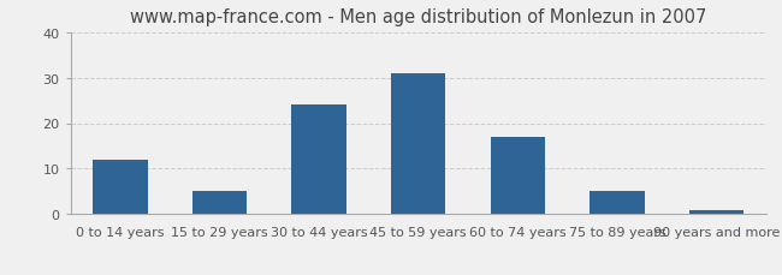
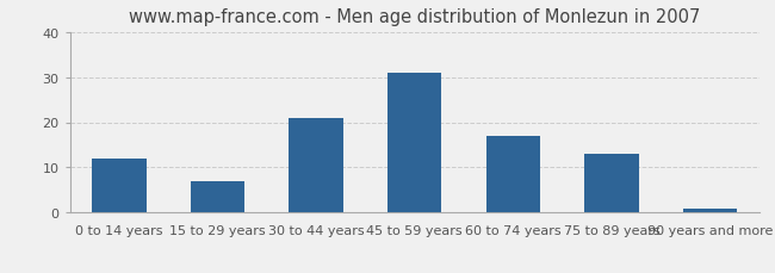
15 to 29 years: 5 -> 7
30 to 44 years: 24 -> 21
75 to 89 years: 5 -> 13
